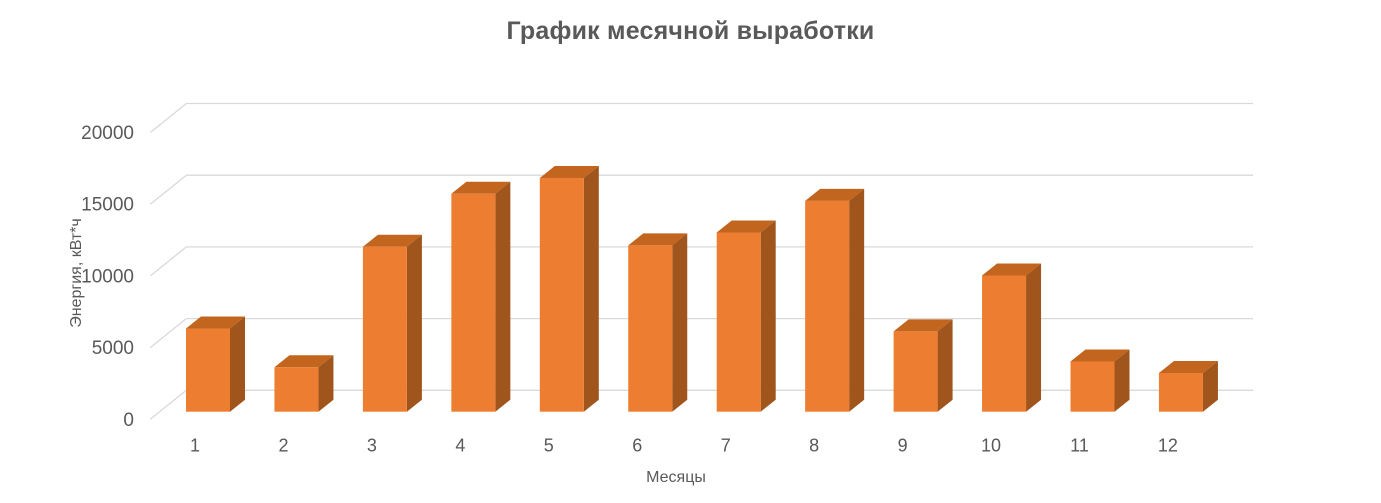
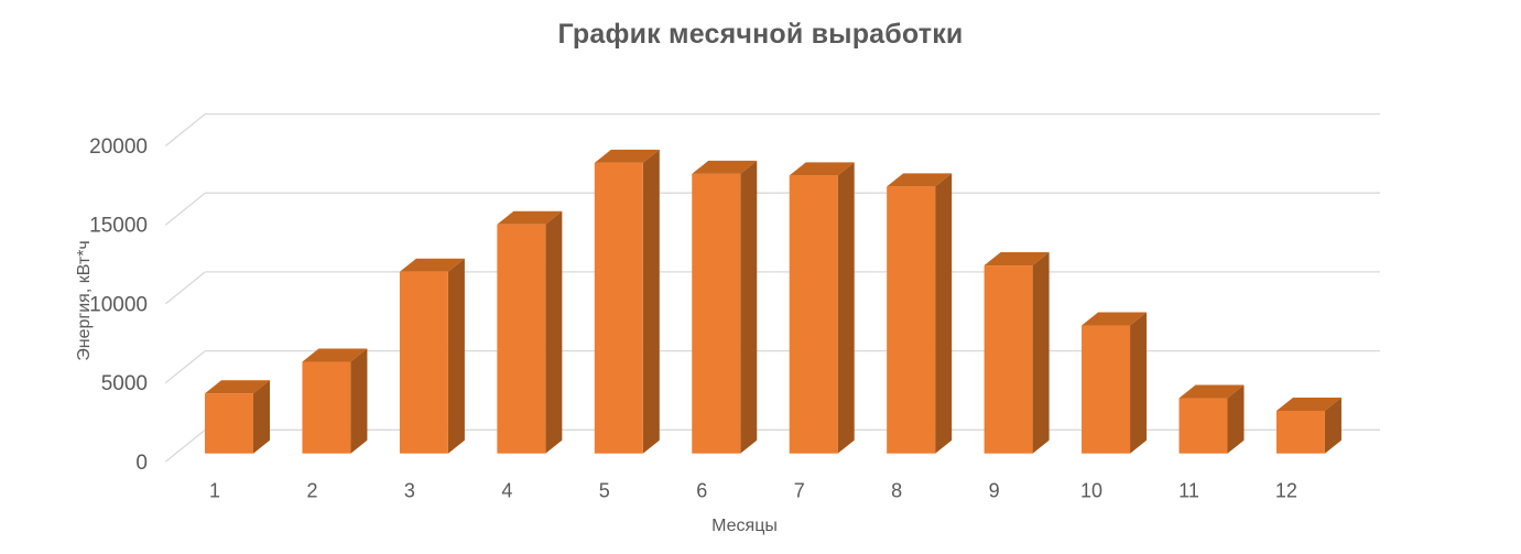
1: 5800 -> 3800
2: 3100 -> 5800
4: 15200 -> 14500
5: 16300 -> 18400
6: 11600 -> 17700
7: 12500 -> 17600
8: 14700 -> 16900
9: 5600 -> 11900
10: 9500 -> 8100
